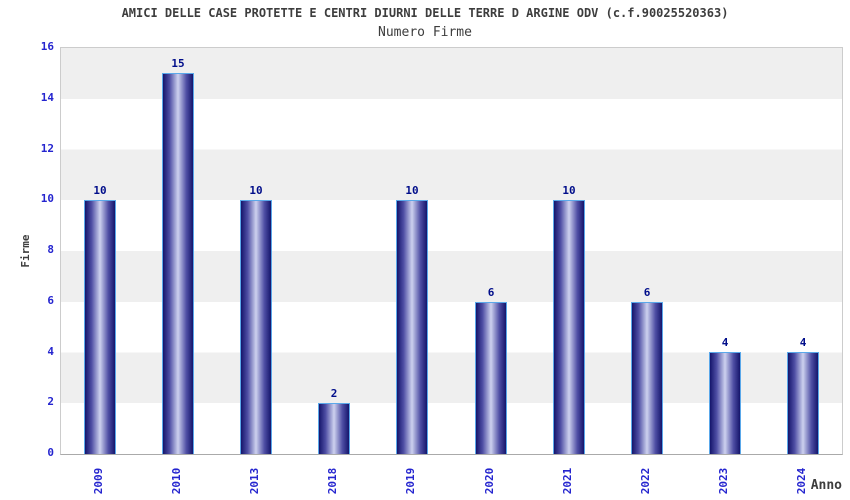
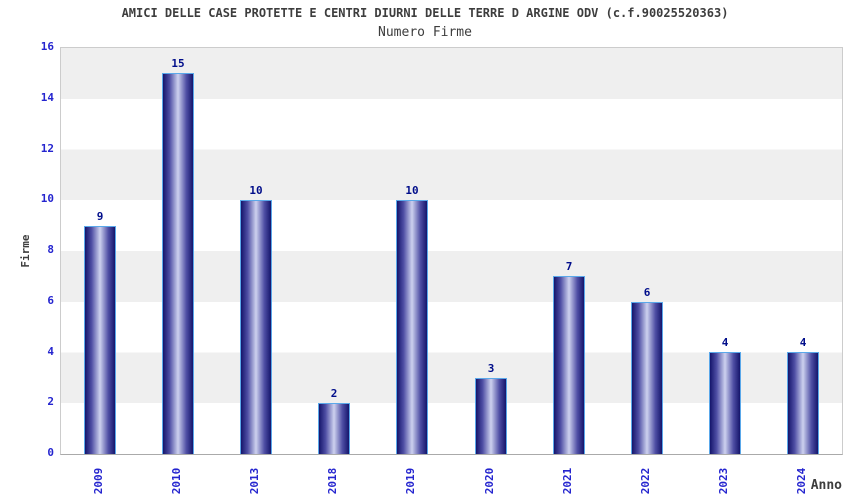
2009: 10 -> 9
2020: 6 -> 3
2021: 10 -> 7
